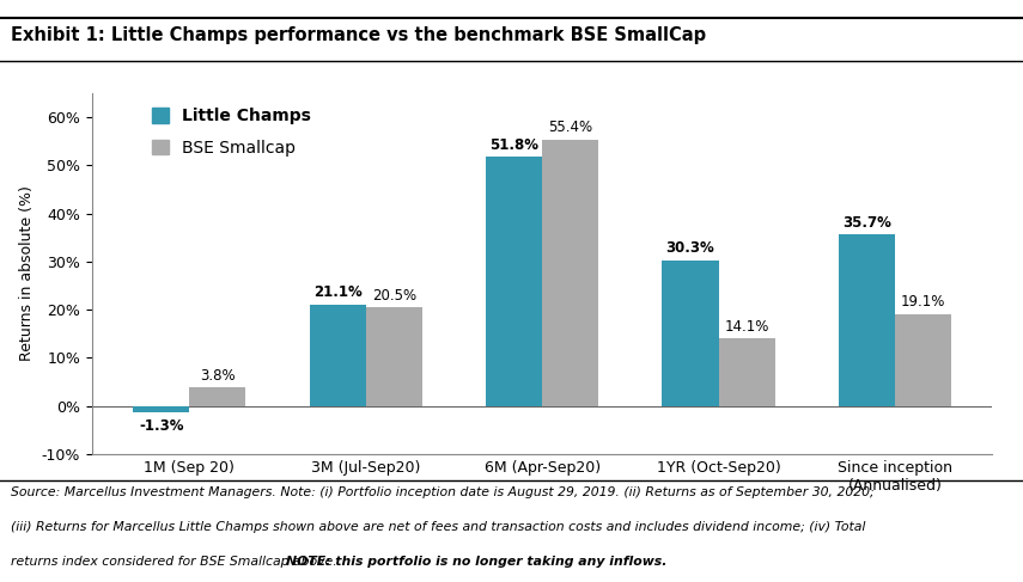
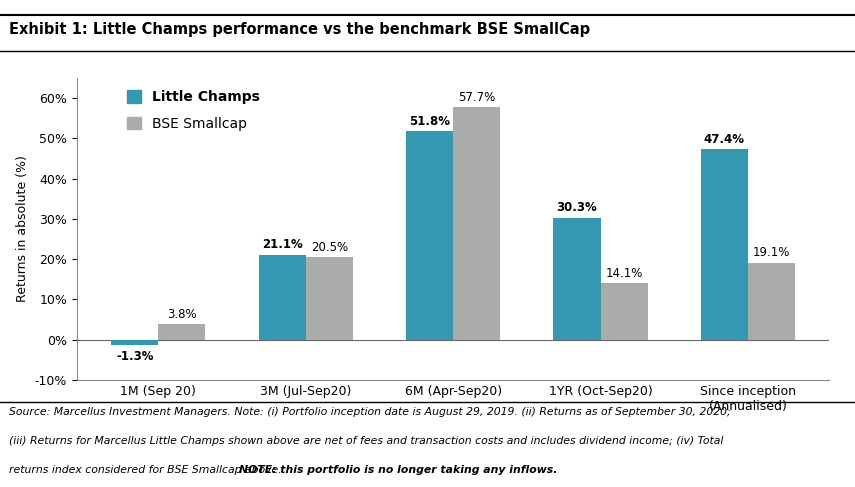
BSE Smallcap/6M (Apr-Sep20): 55.4% -> 57.7%
Little Champs/Since inception (Annualised): 35.7% -> 47.4%
